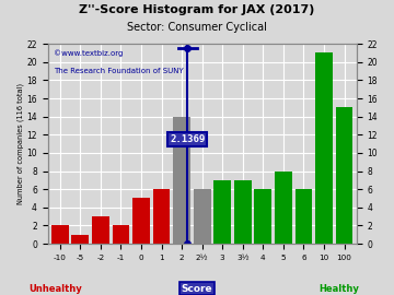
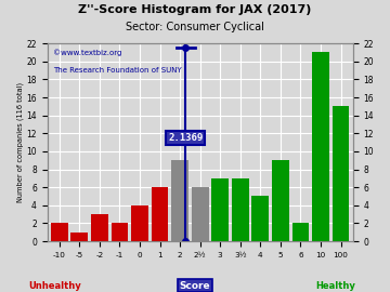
0: 5 -> 4
2: 14 -> 9
4: 6 -> 5
5: 8 -> 9
6: 6 -> 2
